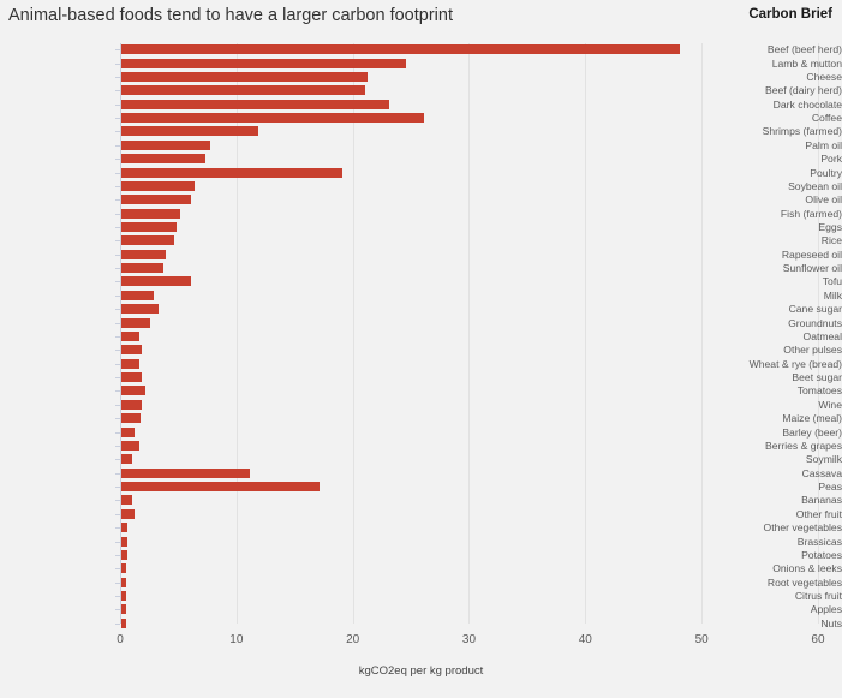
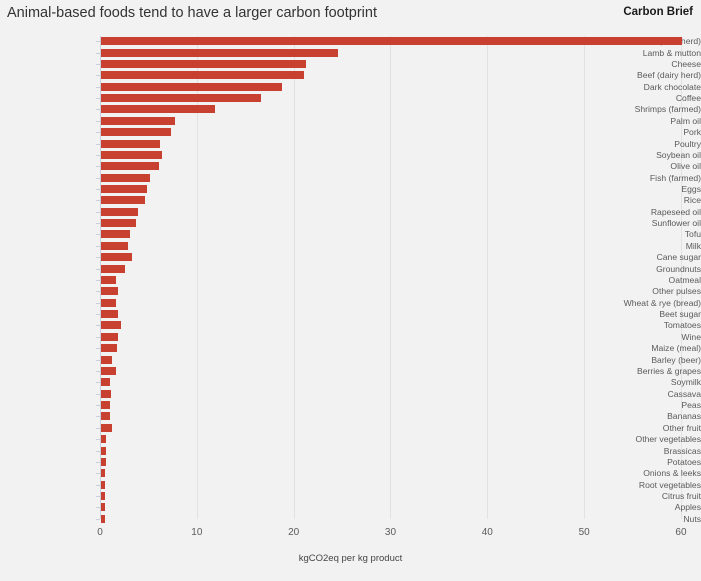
Beef (beef herd): 48 -> 60
Dark chocolate: 23 -> 19
Coffee: 26 -> 16
Poultry: 19 -> 6
Tofu: 6 -> 3
Cassava: 11 -> 1
Peas: 17 -> 1
